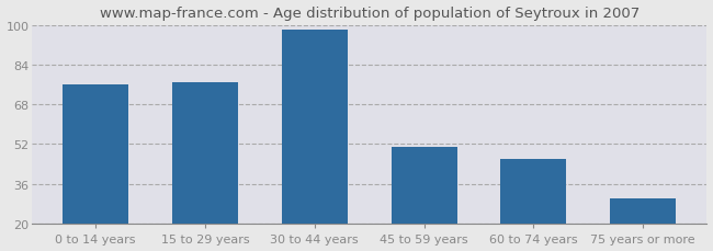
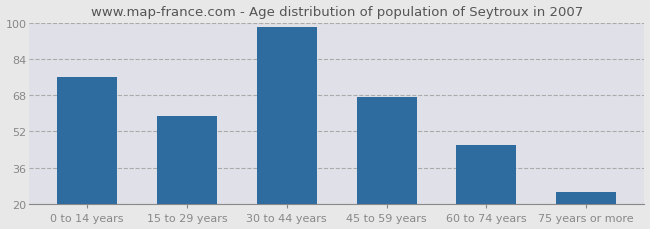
15 to 29 years: 77 -> 59
45 to 59 years: 51 -> 67
75 years or more: 30 -> 25
